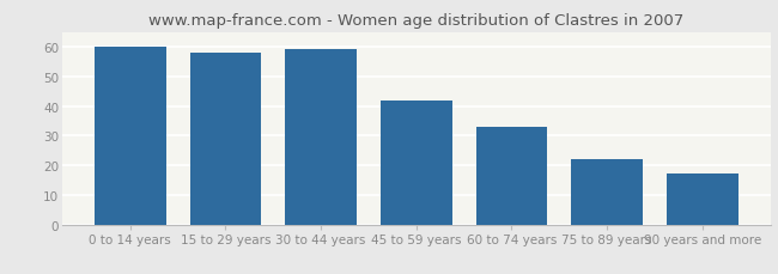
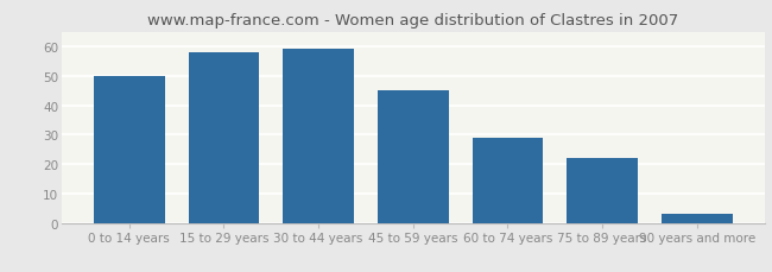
0 to 14 years: 60 -> 50
45 to 59 years: 42 -> 45
60 to 74 years: 33 -> 29
90 years and more: 17 -> 3
